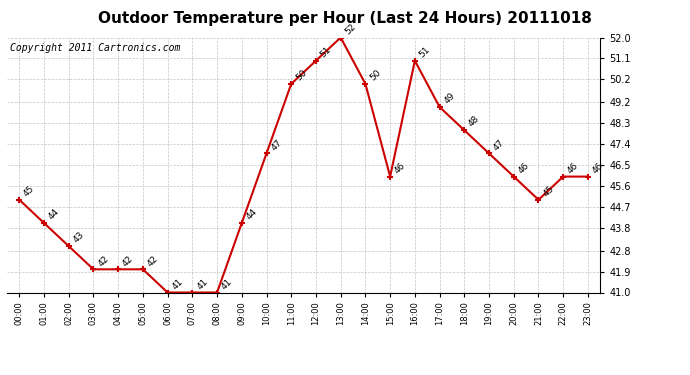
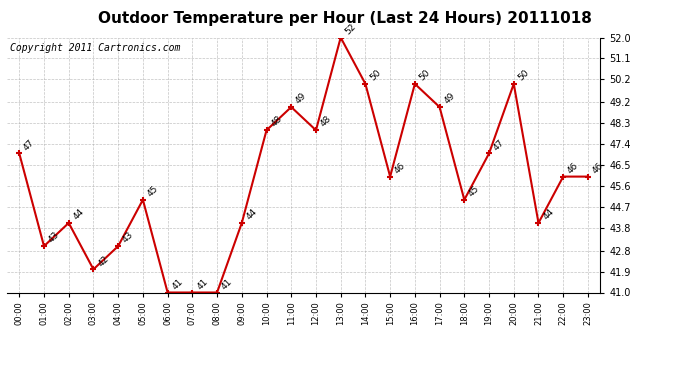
00:00: 45 -> 47
01:00: 44 -> 43
02:00: 43 -> 44
04:00: 42 -> 43
05:00: 42 -> 45
10:00: 47 -> 48
11:00: 50 -> 49
12:00: 51 -> 48
16:00: 51 -> 50
18:00: 48 -> 45
20:00: 46 -> 50
21:00: 45 -> 44
